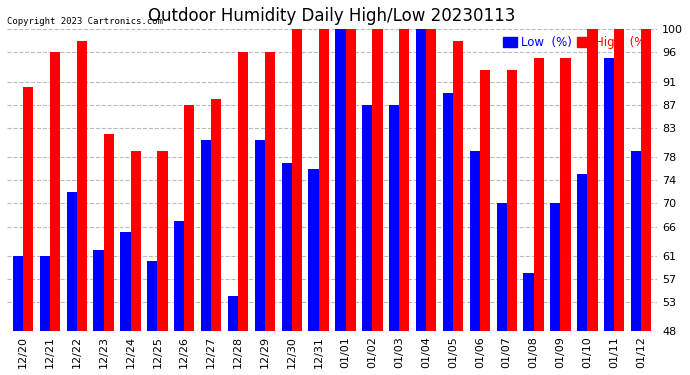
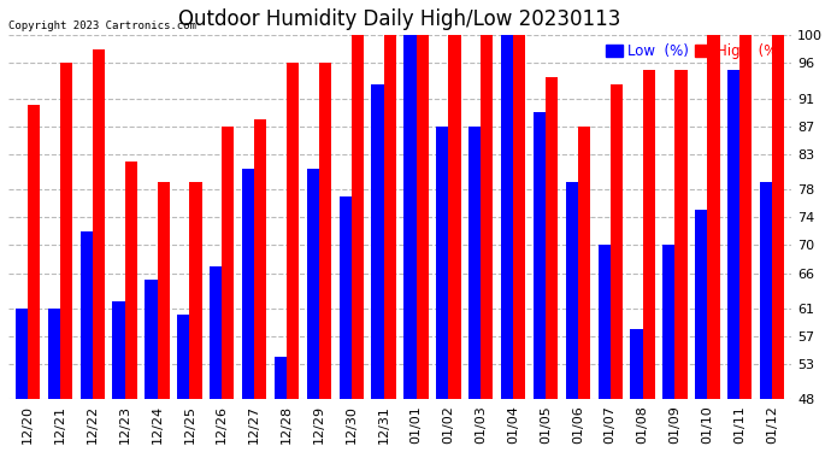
Low (%)/12/31: 76 -> 93
High (%)/01/05: 98 -> 94
High (%)/01/06: 93 -> 87
